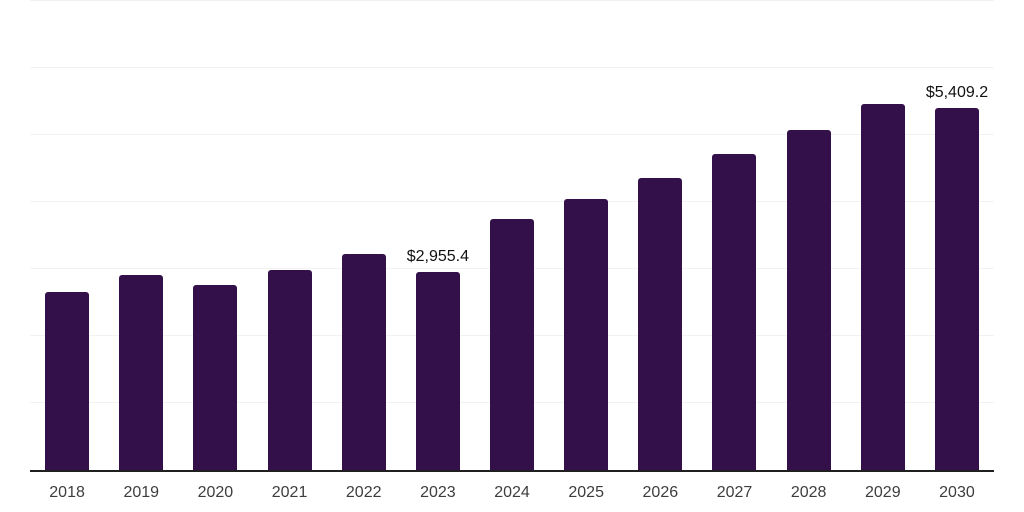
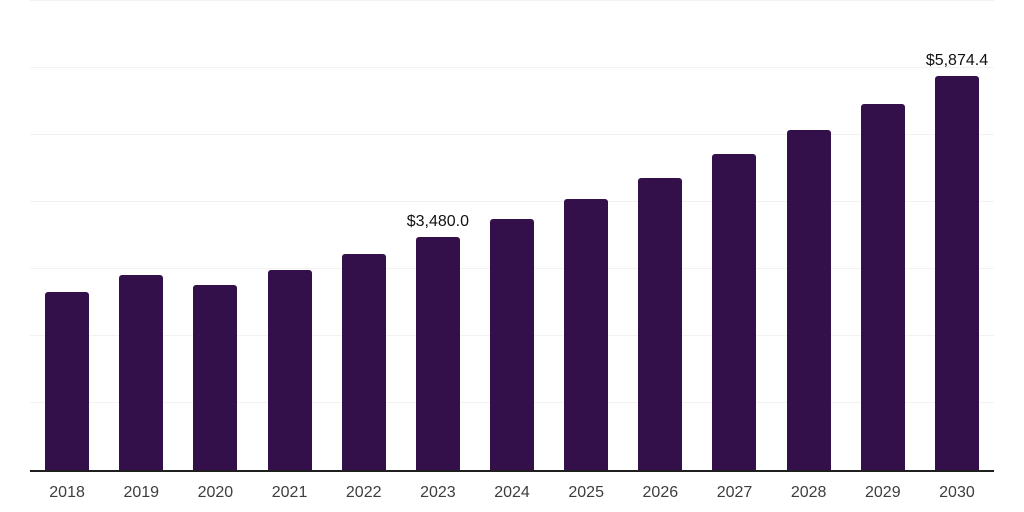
2023: $2,955.4 -> $3,480.0
2030: $5,409.2 -> $5,874.4
